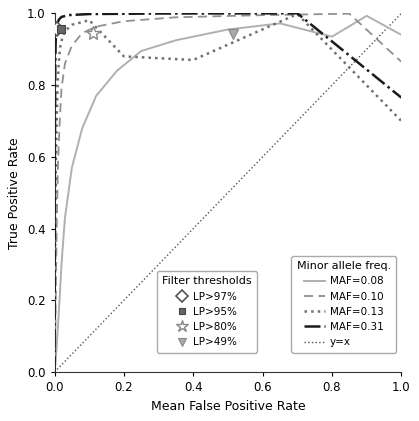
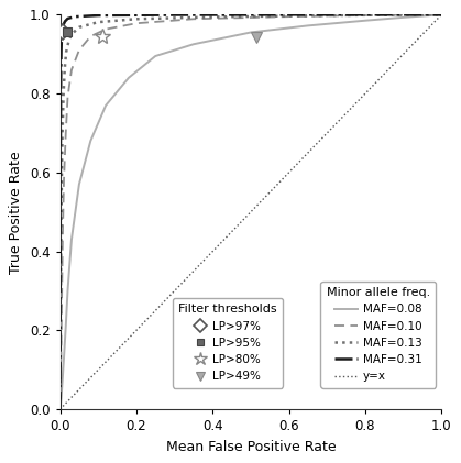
MAF=0.13/0.2: 0.880 -> 0.989
MAF=0.13/0.4: 0.870 -> 0.994
MAF=0.08/0.8: 0.935 -> 0.985
MAF=0.08/1.0: 0.940 -> 1.000
MAF=0.10/1.0: 0.865 -> 1.000
MAF=0.13/1.0: 0.700 -> 1.000
MAF=0.31/1.0: 0.765 -> 1.000
